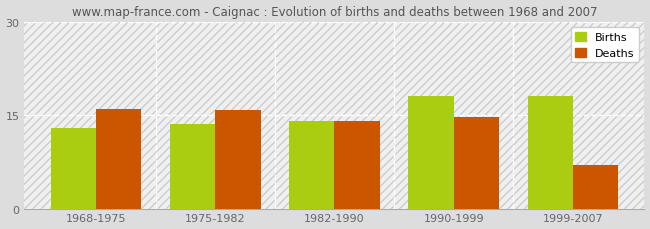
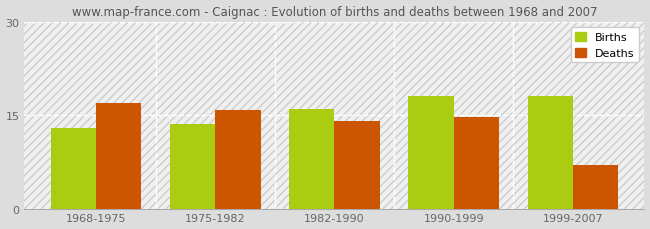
Deaths/1968-1975: 16.0 -> 17.0
Births/1982-1990: 14.0 -> 16.0
